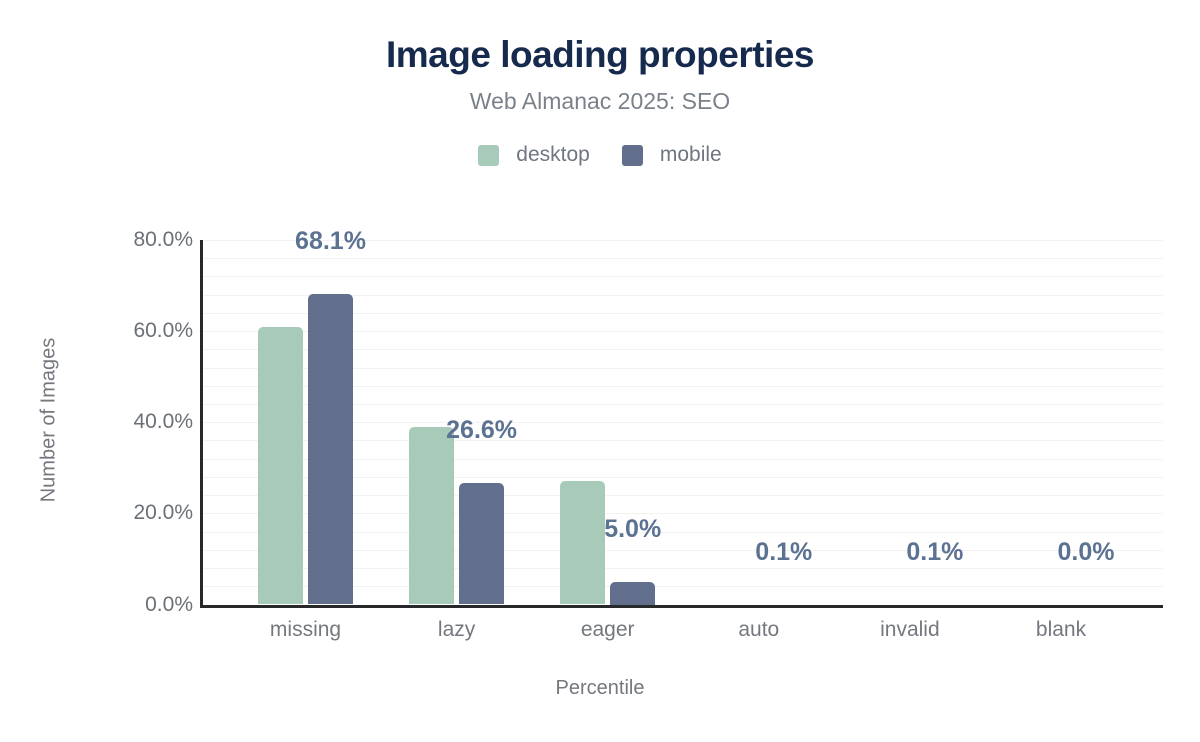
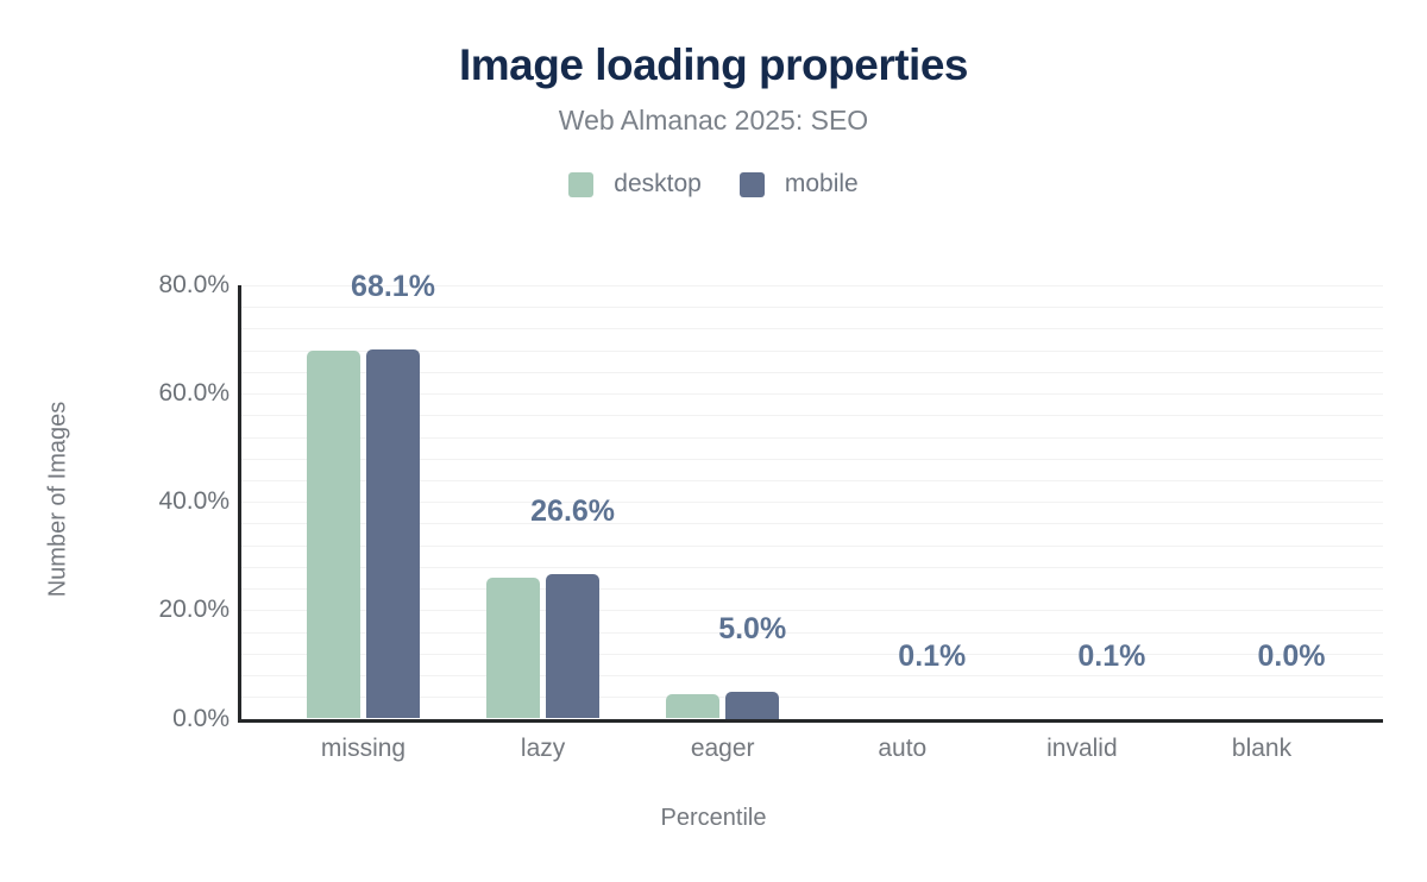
desktop/missing: 61% -> 68%
desktop/lazy: 39% -> 26%
desktop/eager: 27% -> 4%
